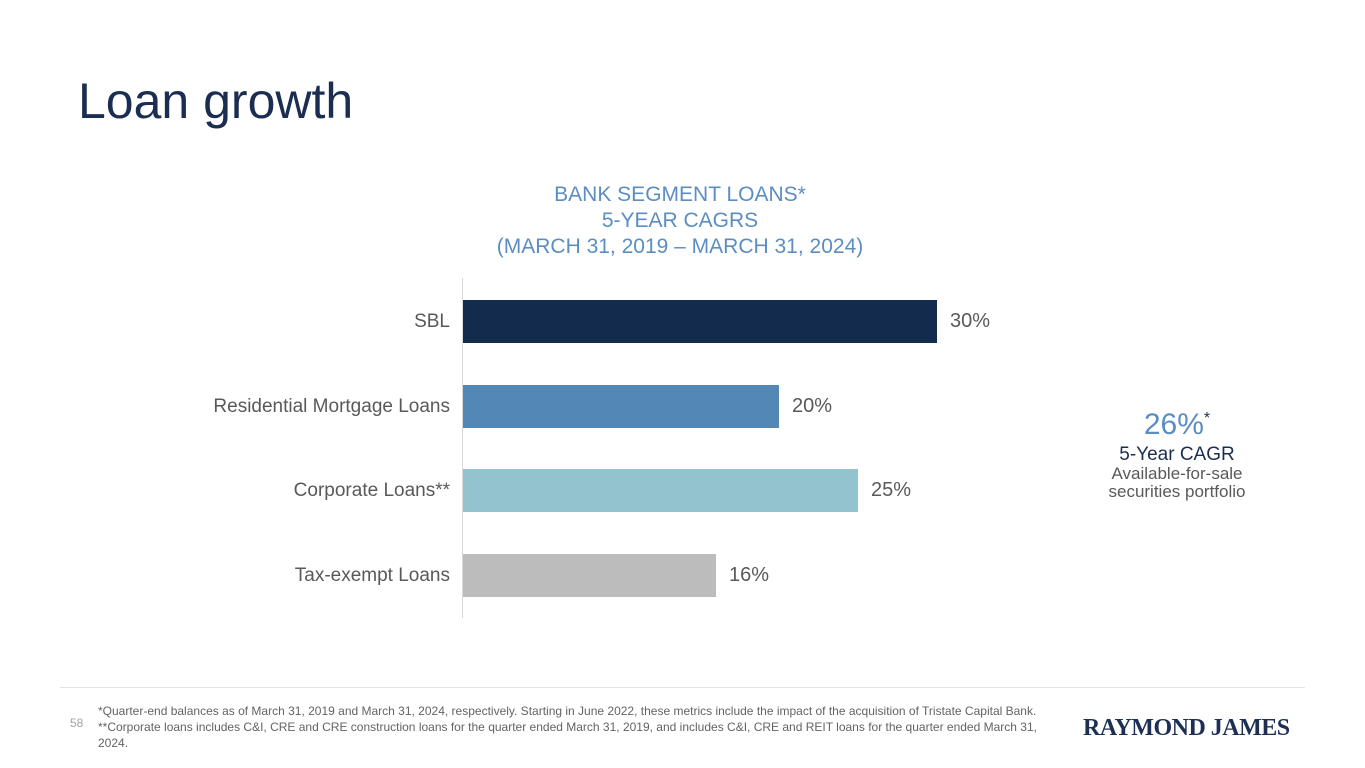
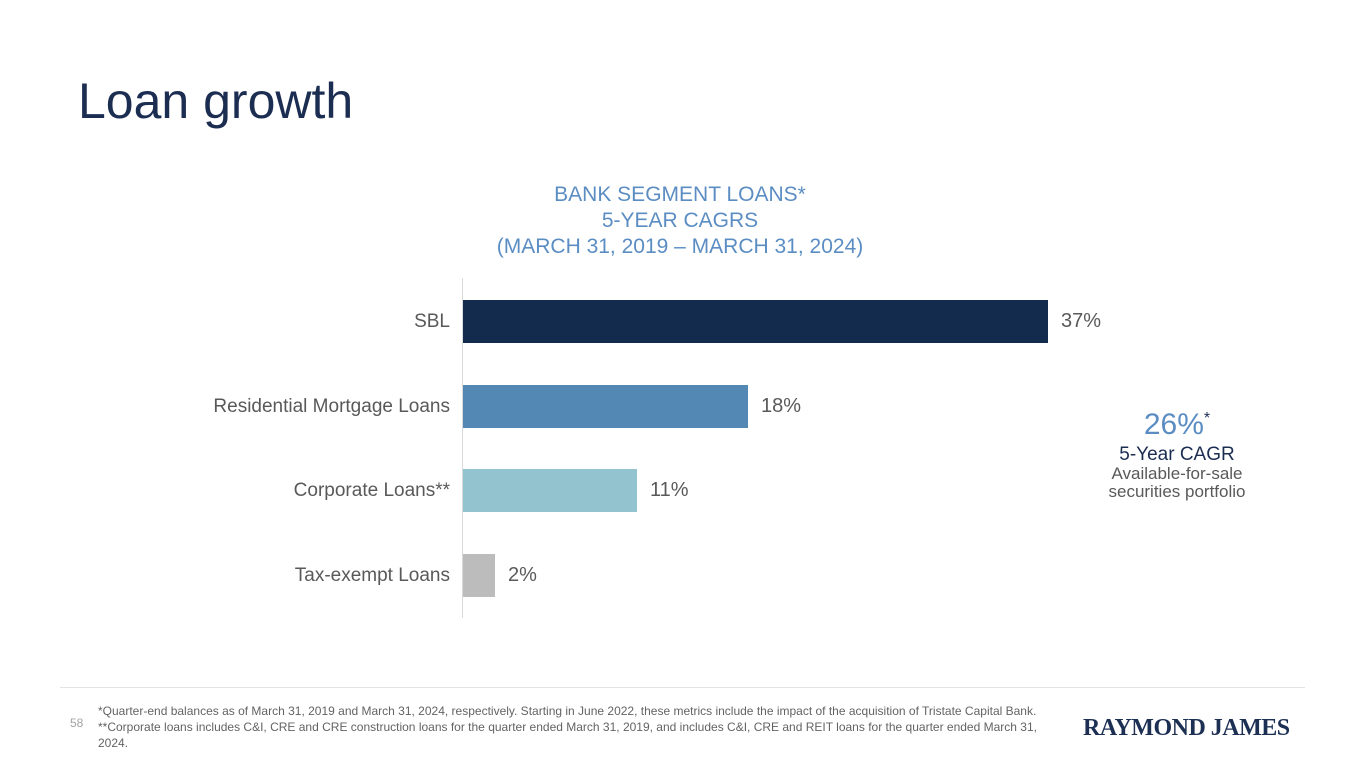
SBL: 30% -> 37%
Residential Mortgage Loans: 20% -> 18%
Corporate Loans**: 25% -> 11%
Tax-exempt Loans: 16% -> 2%
